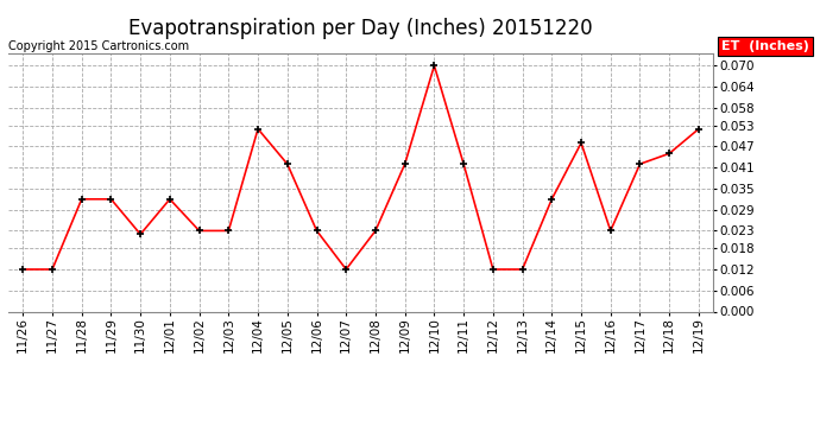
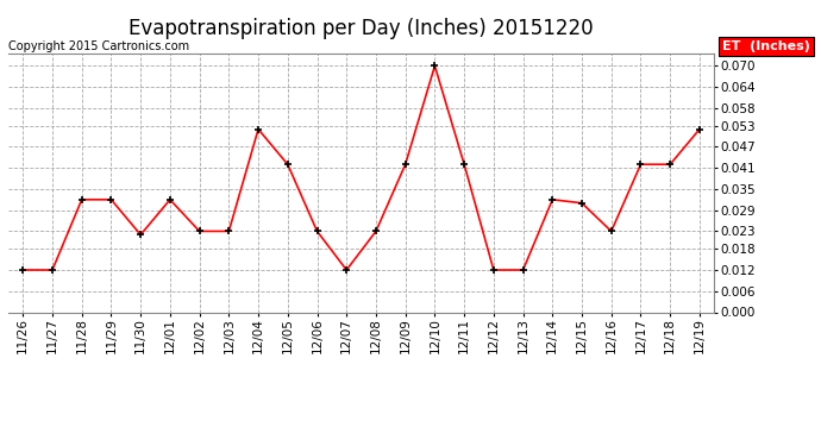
12/15: 0.048 -> 0.031
12/18: 0.045 -> 0.042
